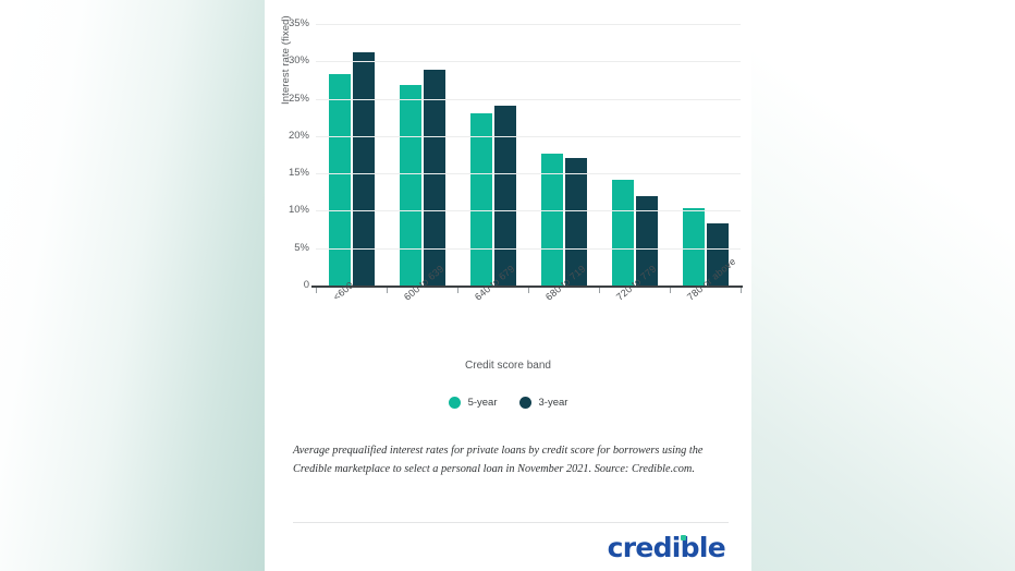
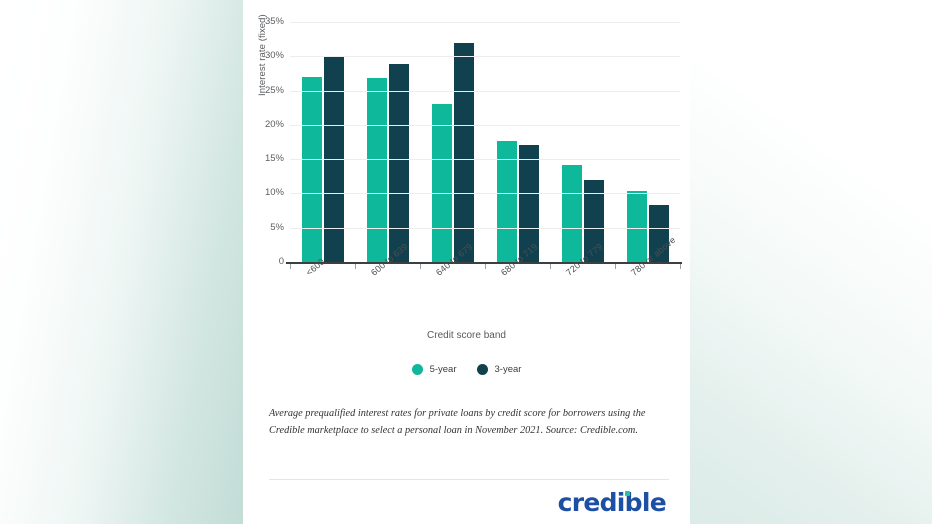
5-year/<600: 28% -> 27%
3-year/<600: 31% -> 30%
3-year/640 to 679: 24% -> 32%
